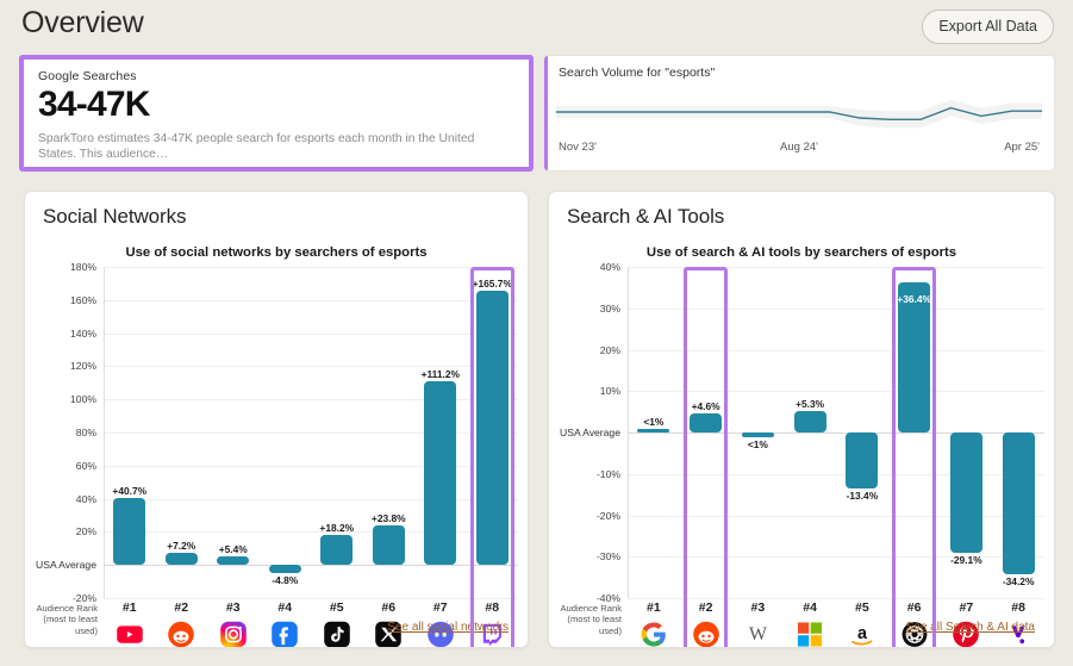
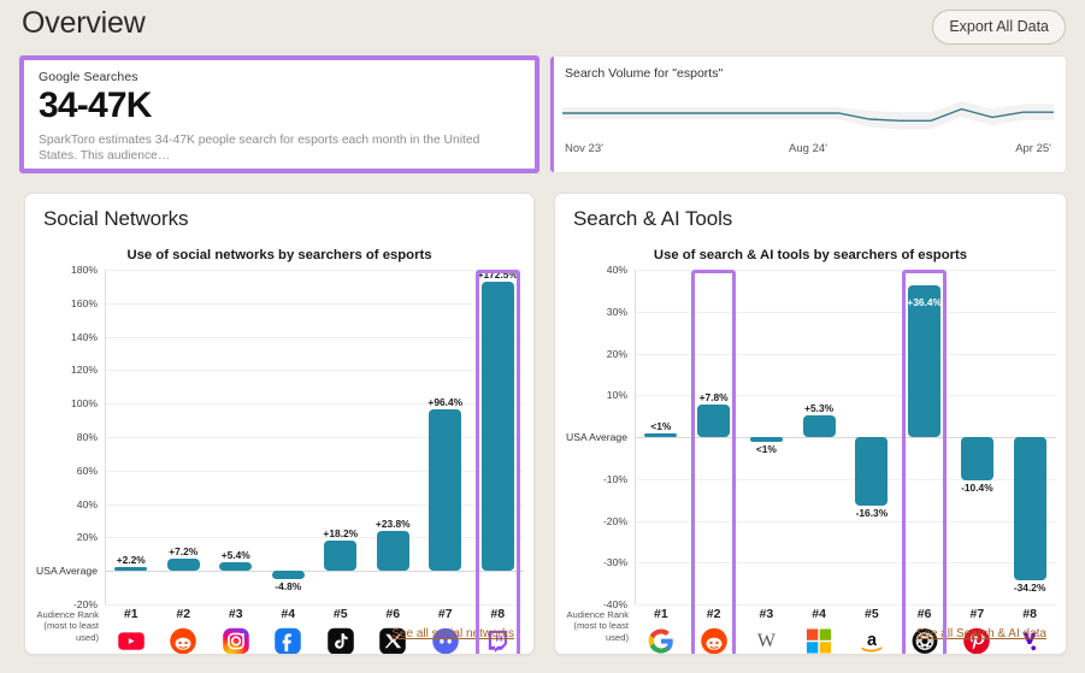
Use of social networks by searchers of esports/#1: +40.7% -> +2.2%
Use of social networks by searchers of esports/#7: +111.2% -> +96.4%
Use of social networks by searchers of esports/#8: +165.7% -> +172.5%
Use of search & AI tools by searchers of esports/#2: +4.6% -> +7.8%
Use of search & AI tools by searchers of esports/#5: -13.4% -> -16.3%
Use of search & AI tools by searchers of esports/#7: -29.1% -> -10.4%
